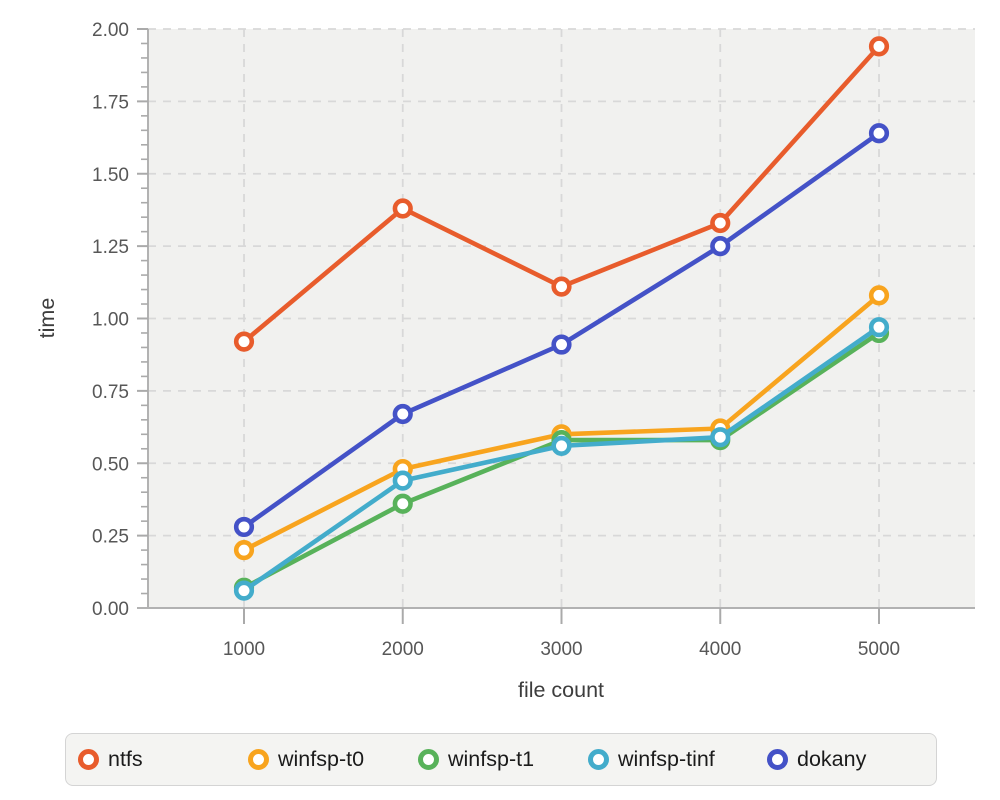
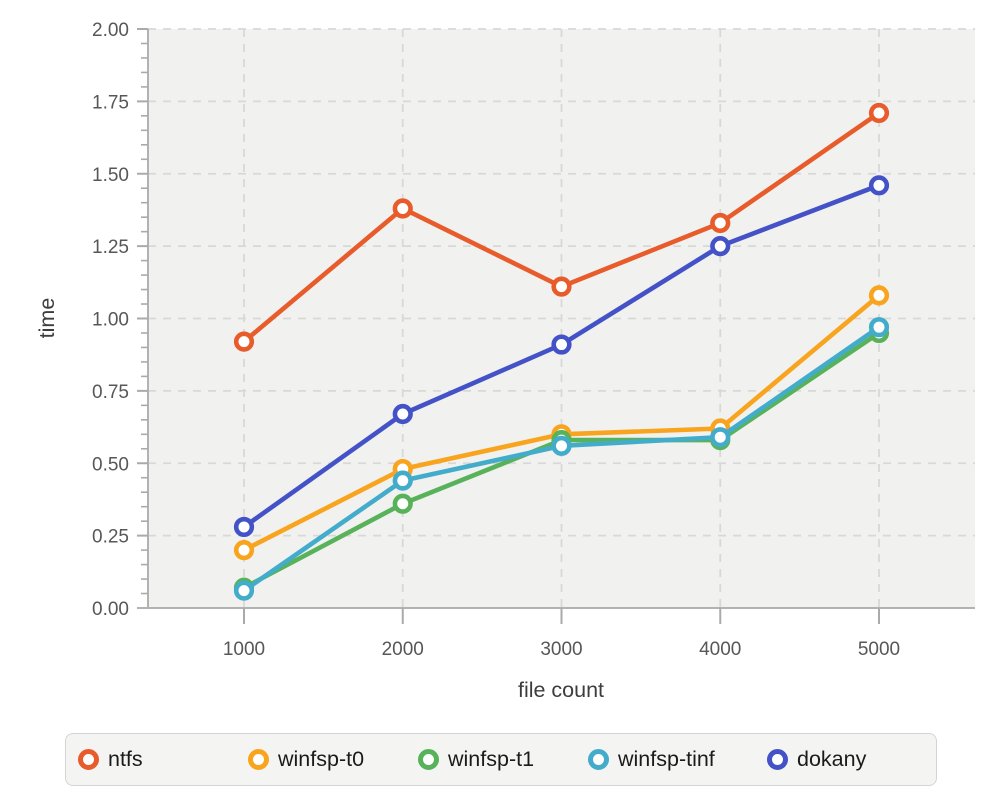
ntfs/5000: 1.94 -> 1.71
dokany/5000: 1.64 -> 1.46
